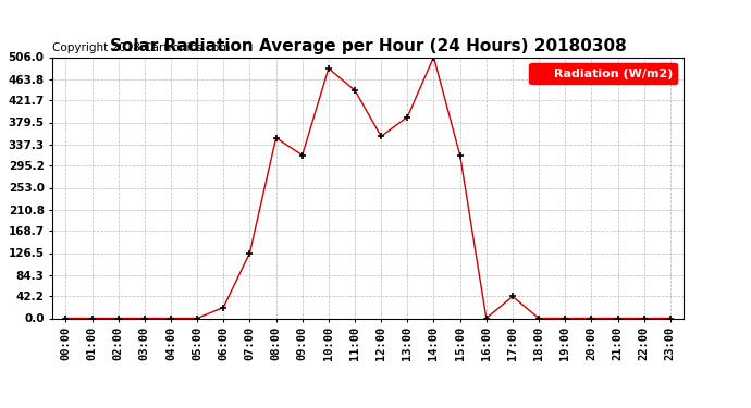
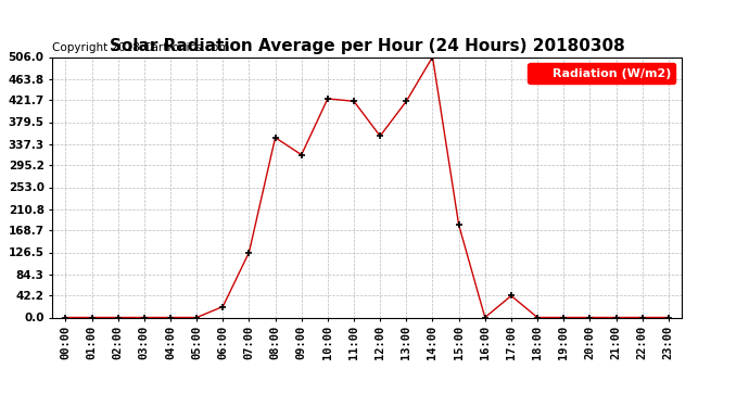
10:00: 484 -> 425
11:00: 442 -> 420
13:00: 390 -> 420
15:00: 316 -> 180
